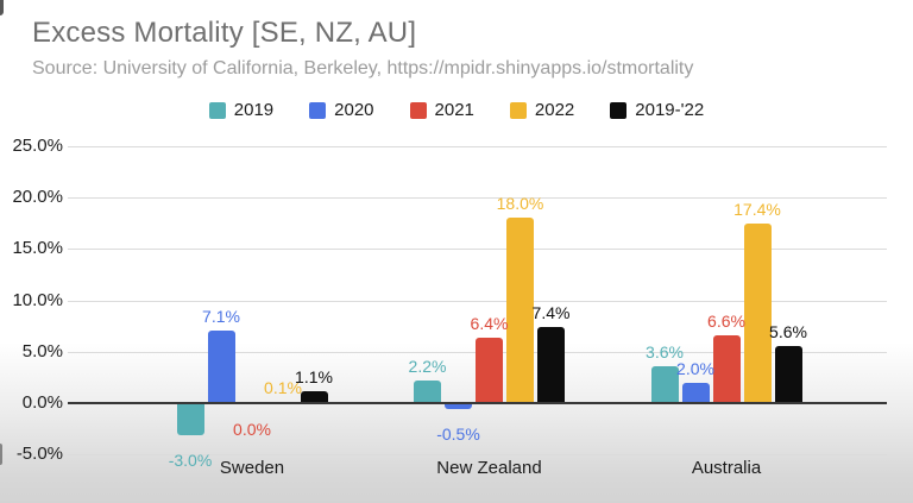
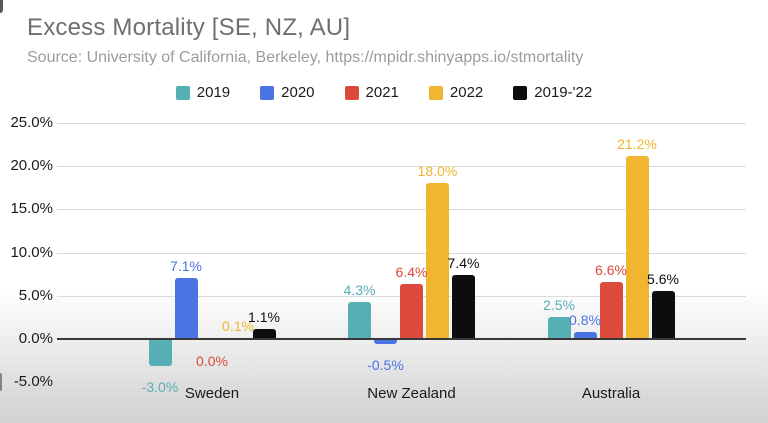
2019/New Zealand: 2.2% -> 4.3%
2019/Australia: 3.6% -> 2.5%
2020/Australia: 2.0% -> 0.8%
2022/Australia: 17.4% -> 21.2%
